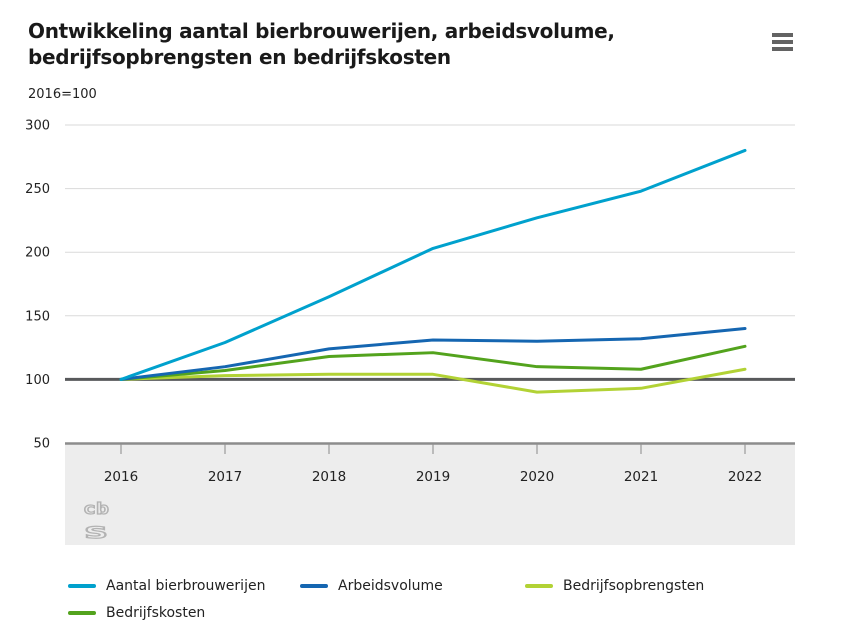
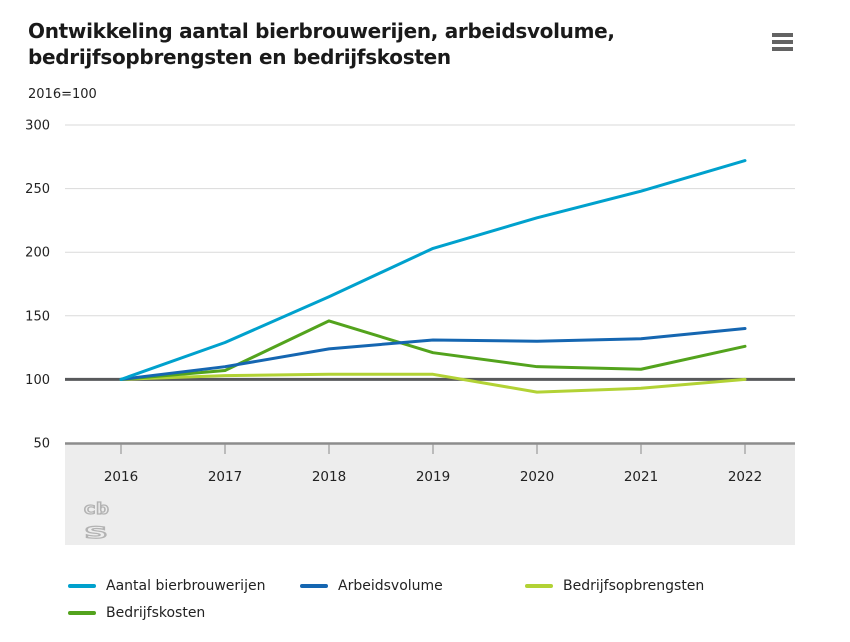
Bedrijfskosten/2018: 118 -> 146
Aantal bierbrouwerijen/2022: 280 -> 272
Bedrijfsopbrengsten/2022: 108 -> 100
